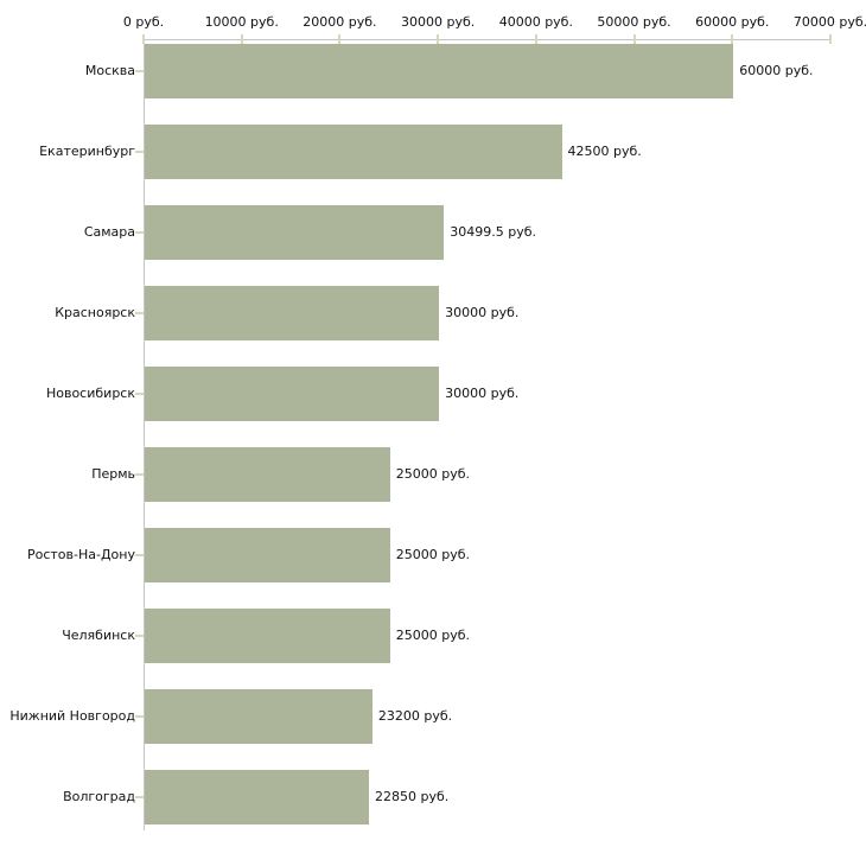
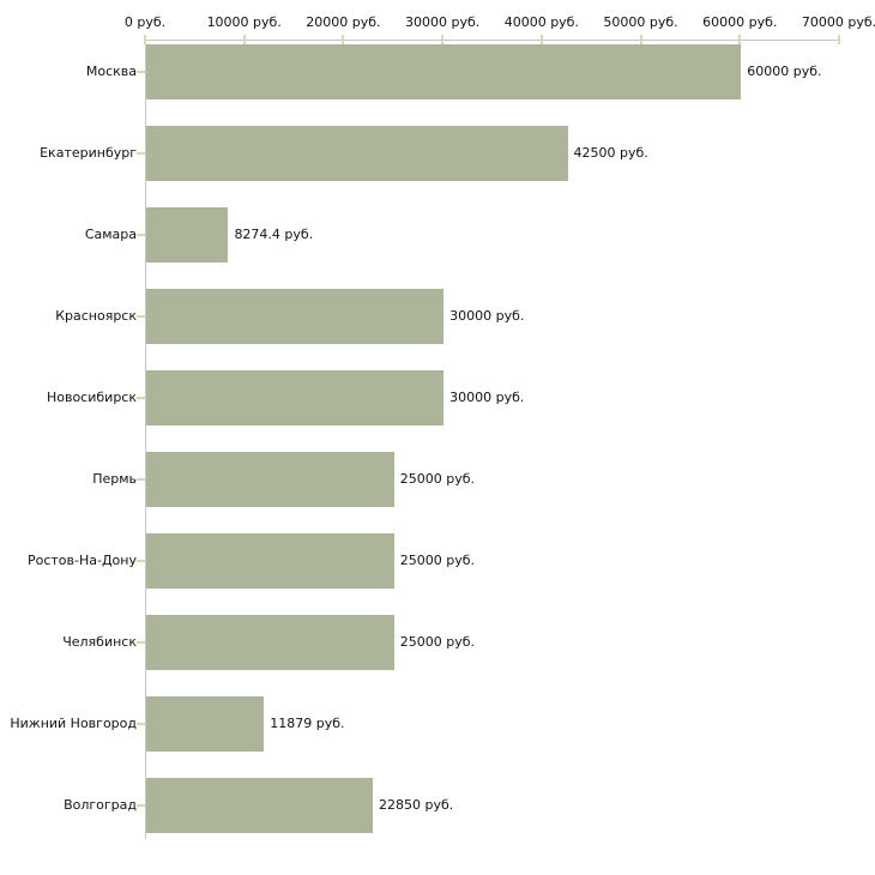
Самара: 30499.5 -> 8274.4
Нижний Новгород: 23200 -> 11879
